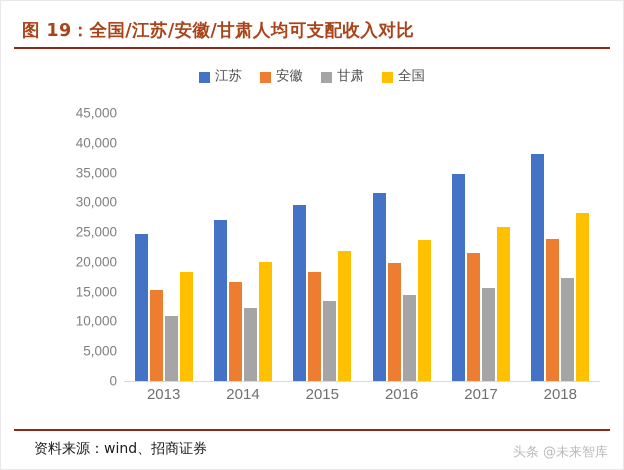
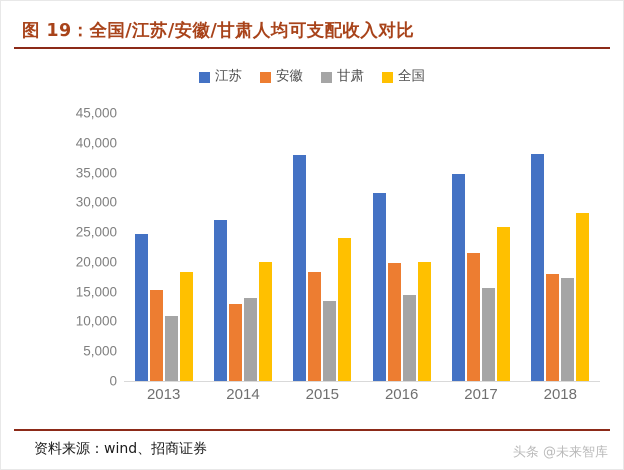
安徽/2014: 17000 -> 13000
甘肃/2014: 12000 -> 14000
江苏/2015: 30000 -> 38000
全国/2015: 22000 -> 24000
全国/2016: 24000 -> 20000
安徽/2018: 24000 -> 18000
